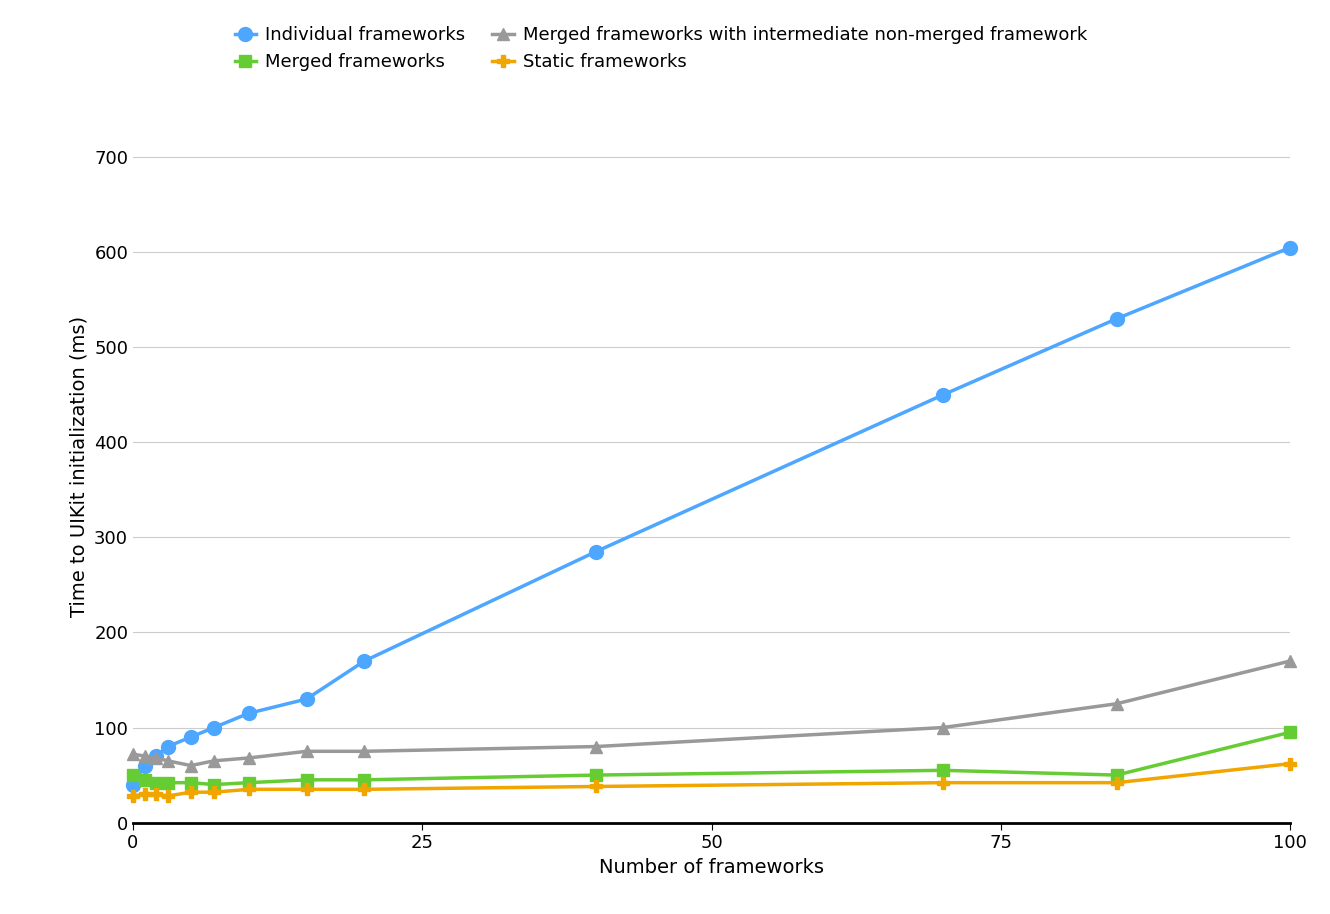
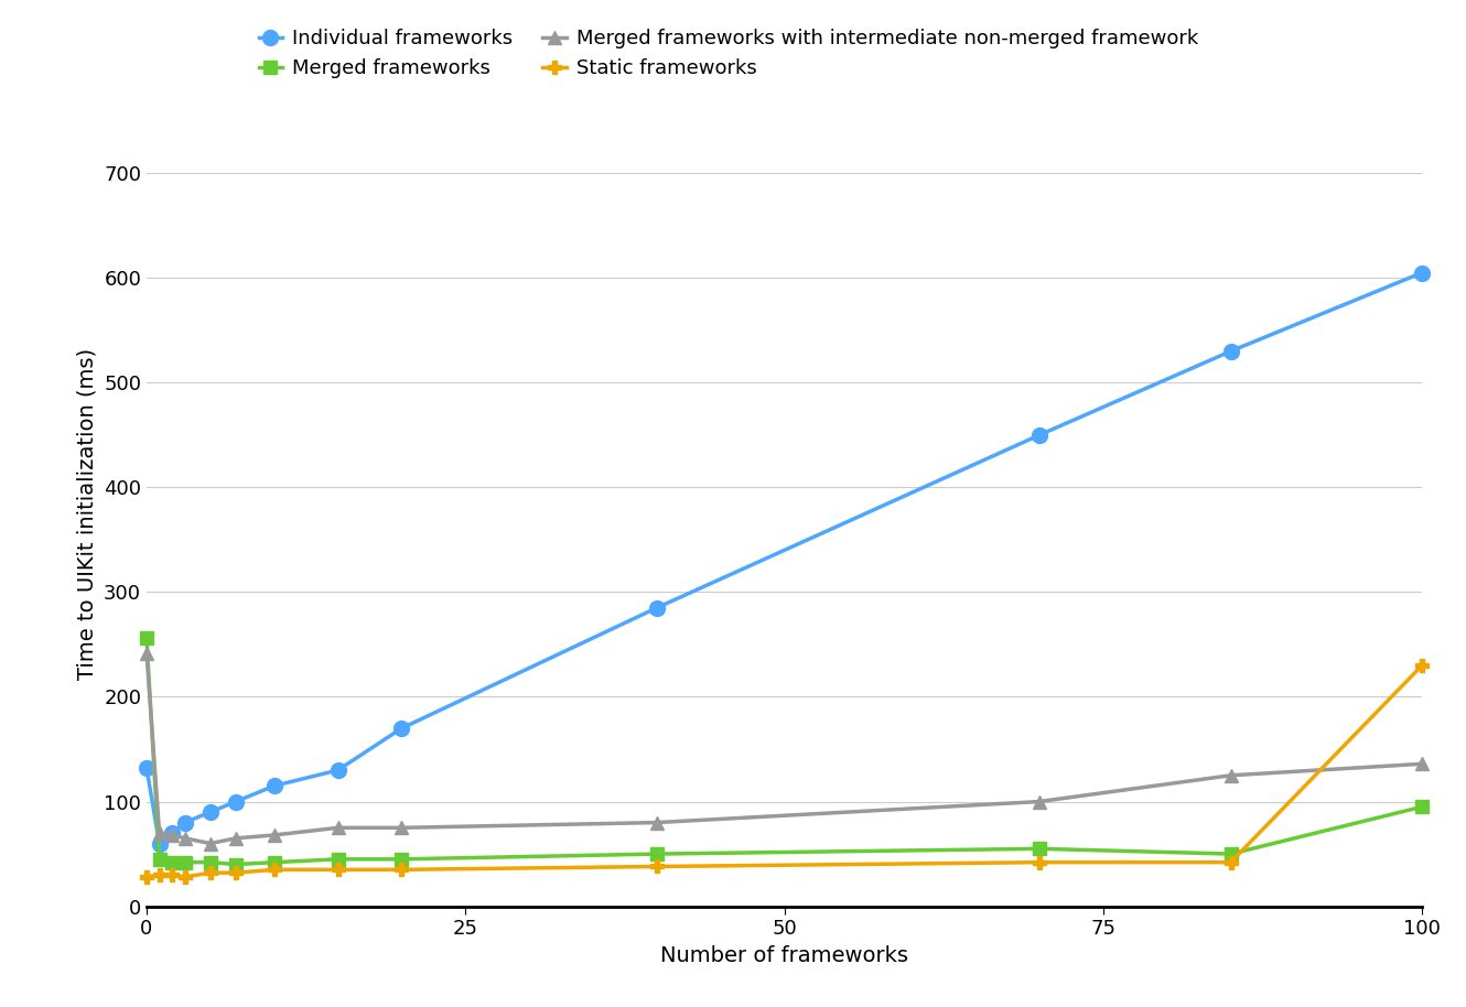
Individual frameworks/0: 40 -> 132
Merged frameworks/0: 50 -> 256
Merged frameworks with intermediate non-merged framework/0: 72 -> 242
Merged frameworks with intermediate non-merged framework/100: 170 -> 136
Static frameworks/100: 62 -> 230
